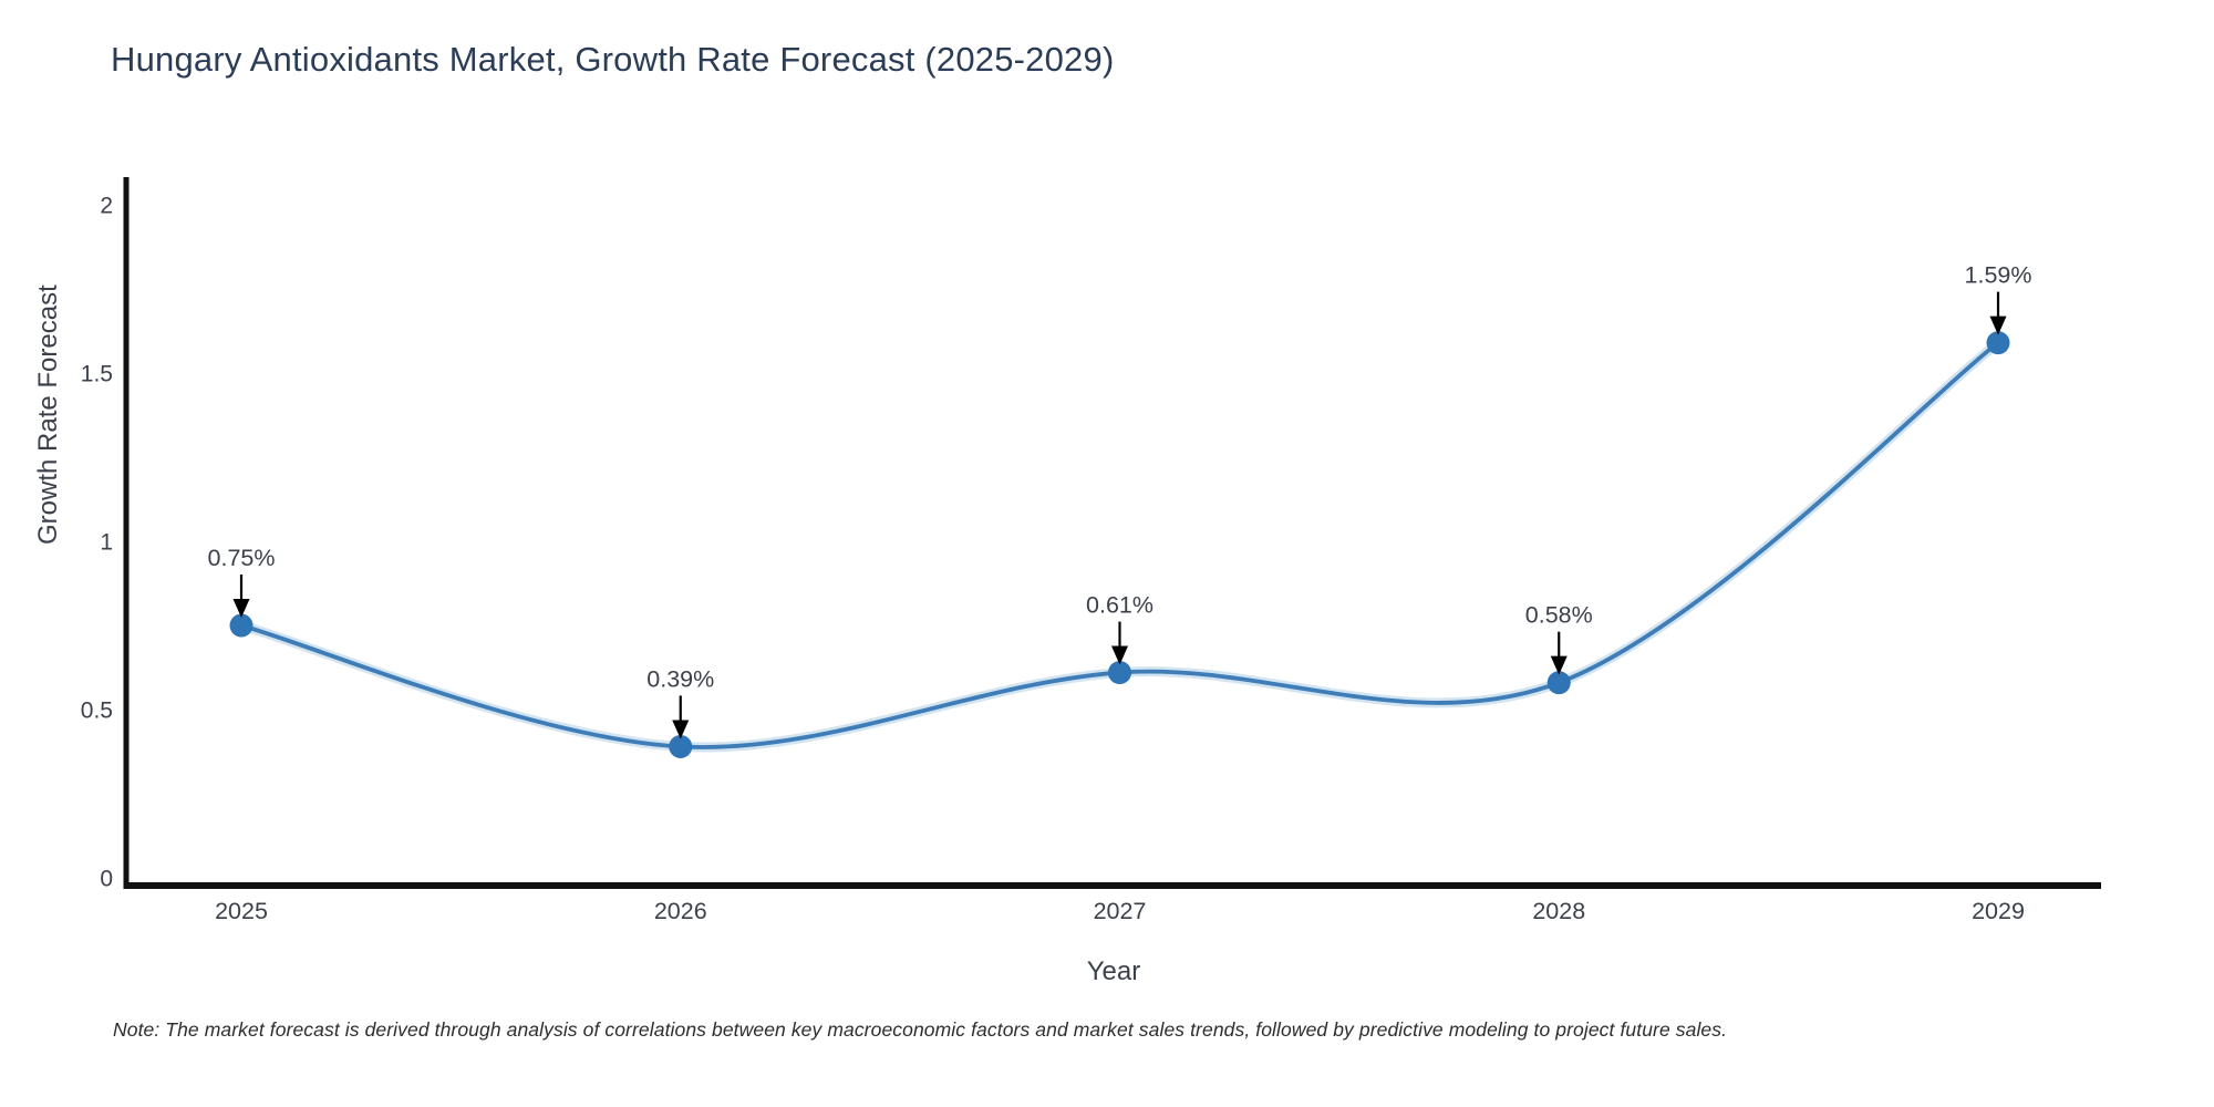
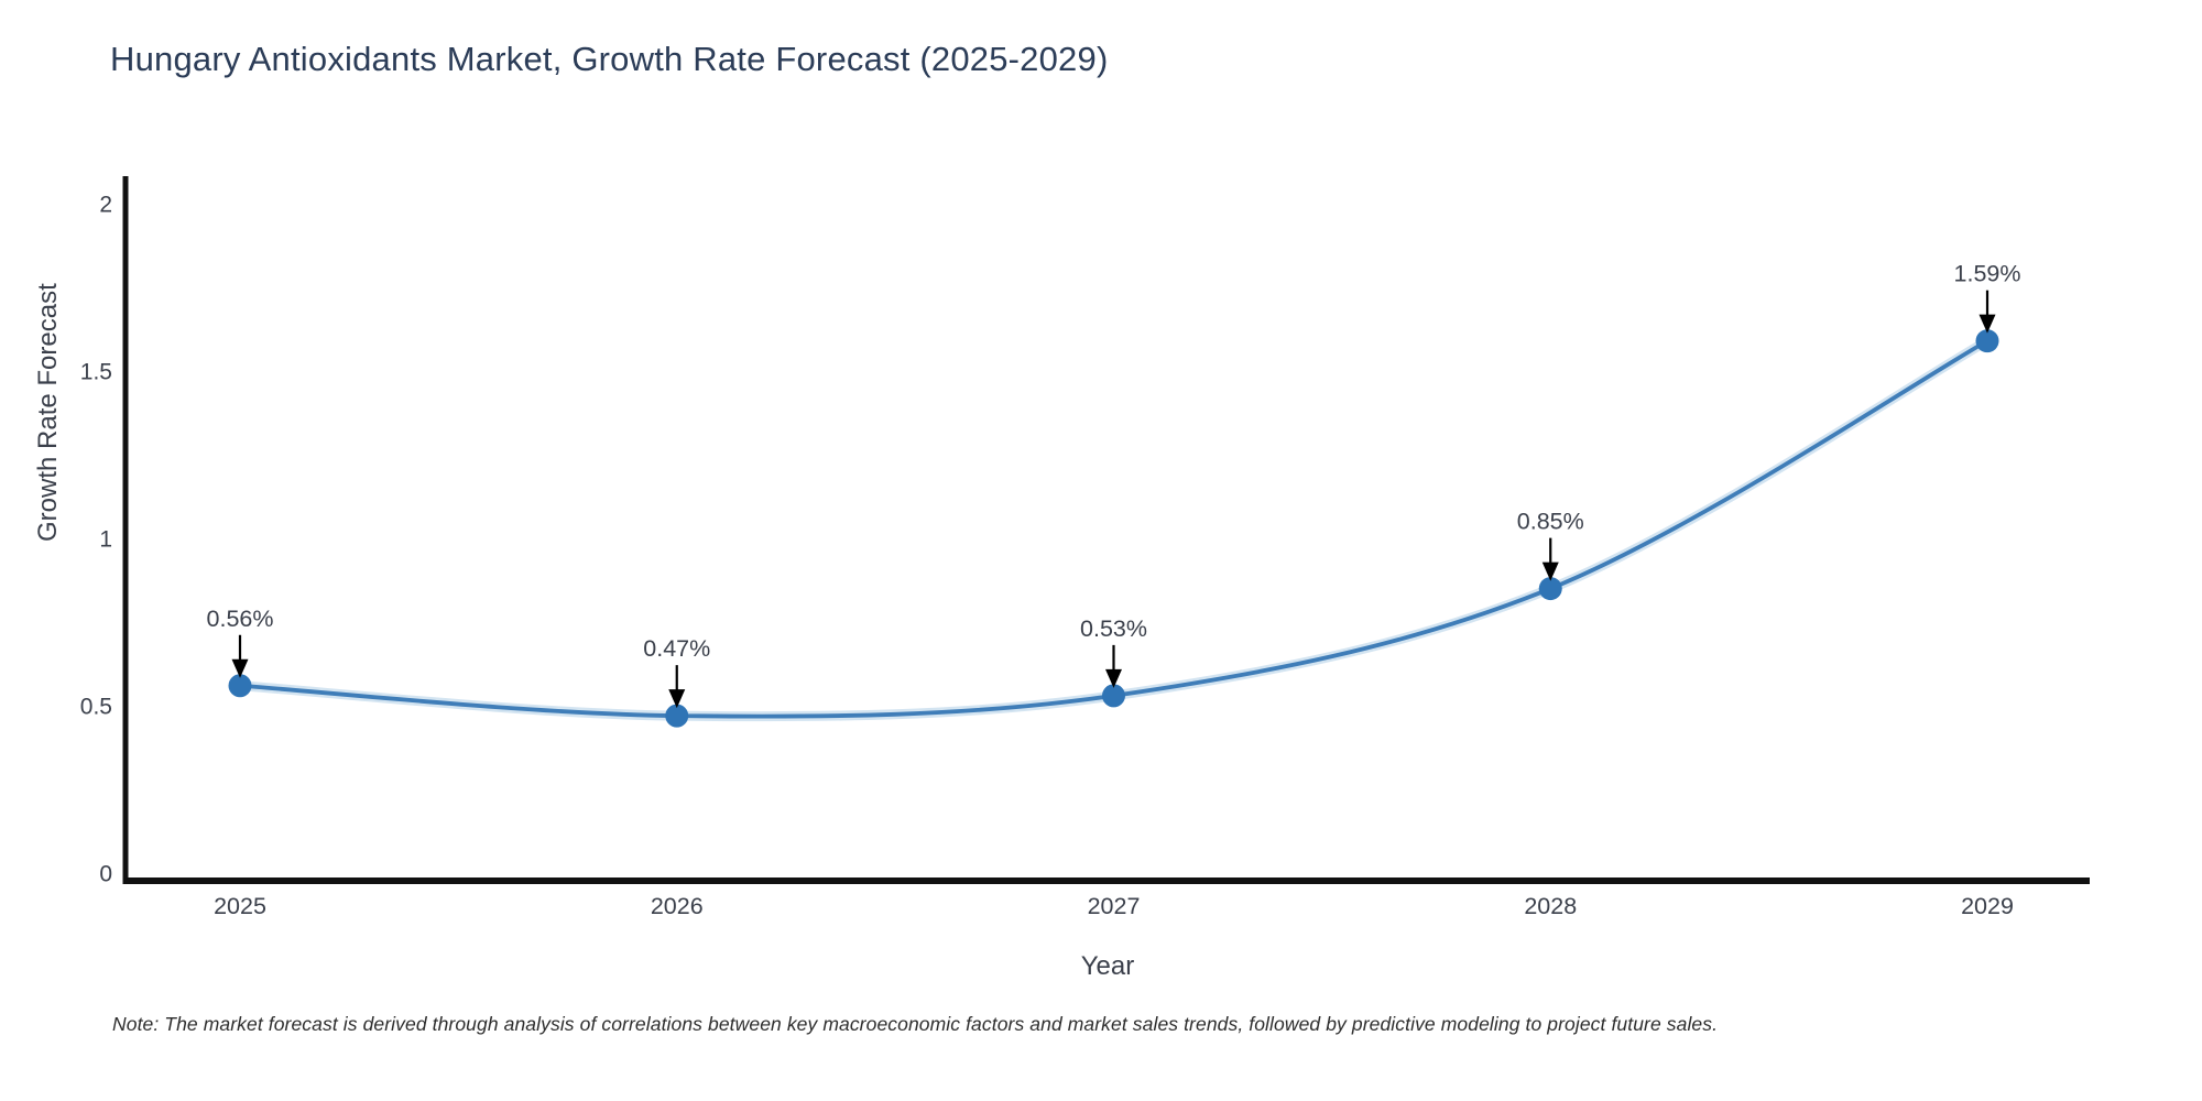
2025: 0.75% -> 0.56%
2026: 0.39% -> 0.47%
2027: 0.61% -> 0.53%
2028: 0.58% -> 0.85%
